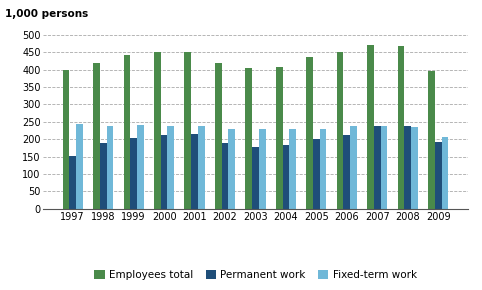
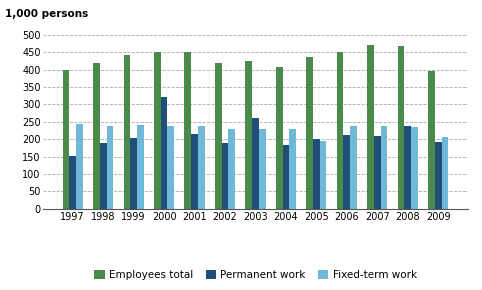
Permanent work/2000: 213 -> 320
Employees total/2003: 405 -> 425
Permanent work/2003: 178 -> 260
Fixed-term work/2005: 229 -> 195
Permanent work/2007: 238 -> 210
